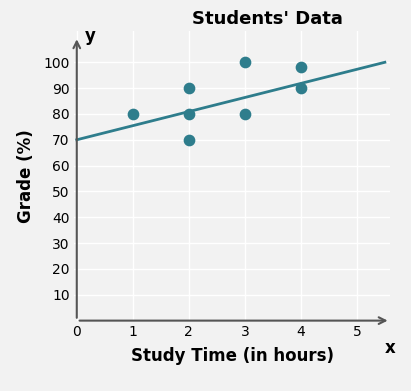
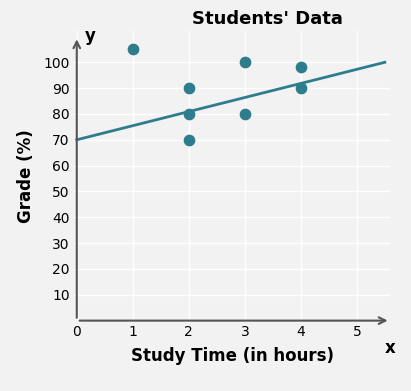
1: 80 -> 105
